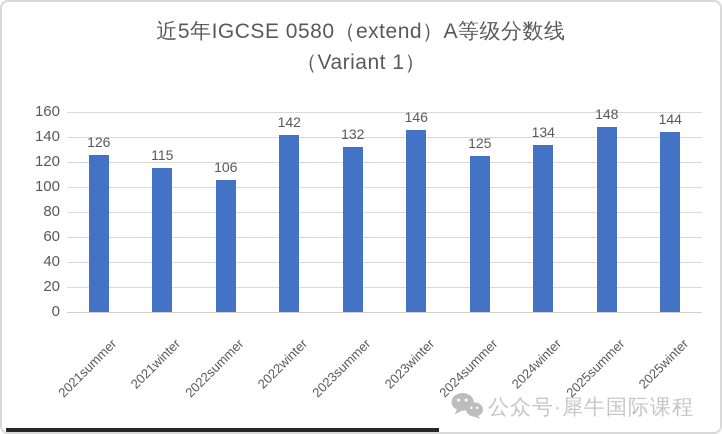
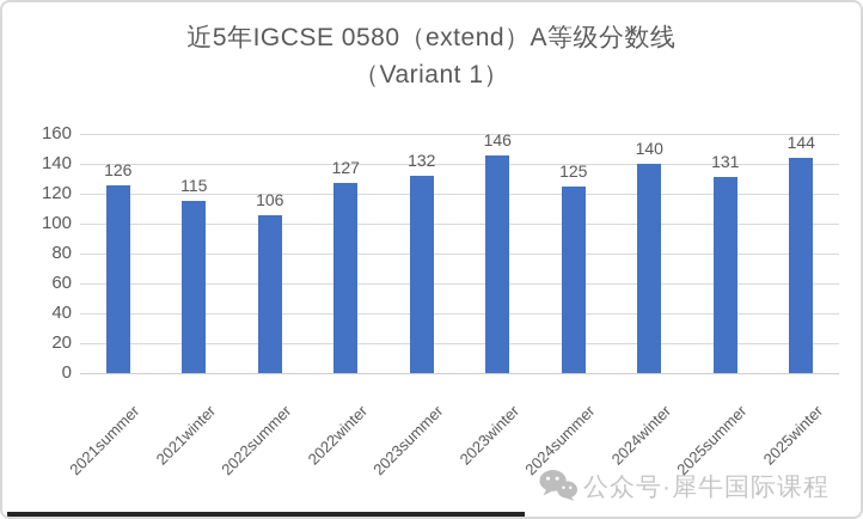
2022winter: 142 -> 127
2024winter: 134 -> 140
2025summer: 148 -> 131
